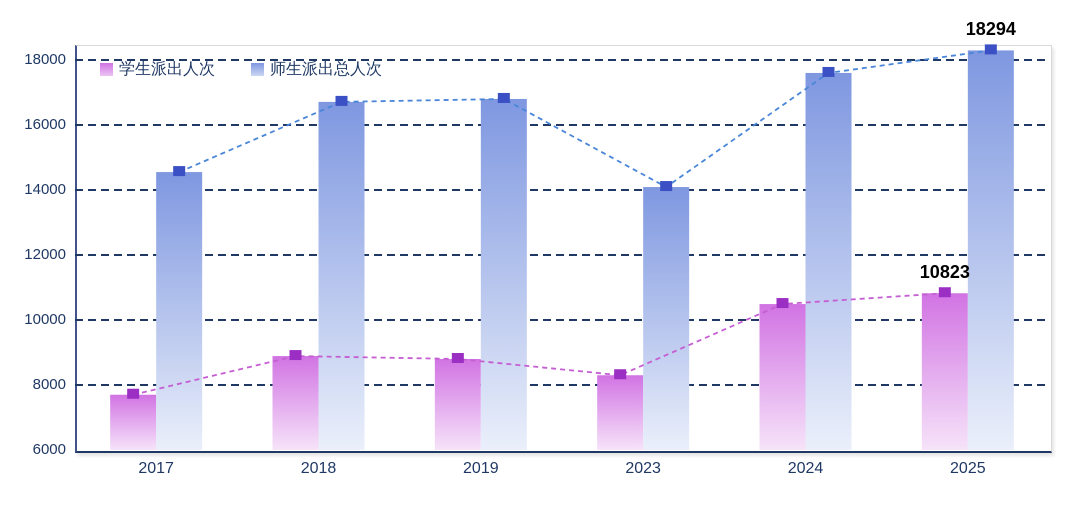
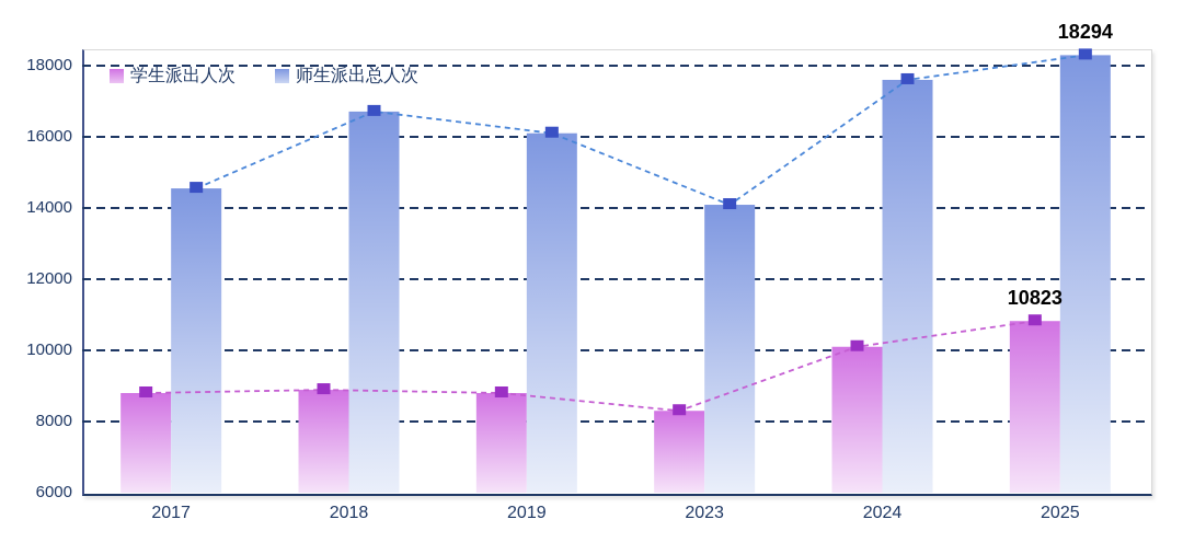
学生派出人次/2017: 7700 -> 8800
师生派出总人次/2019: 16800 -> 16100
学生派出人次/2024: 10500 -> 10100
